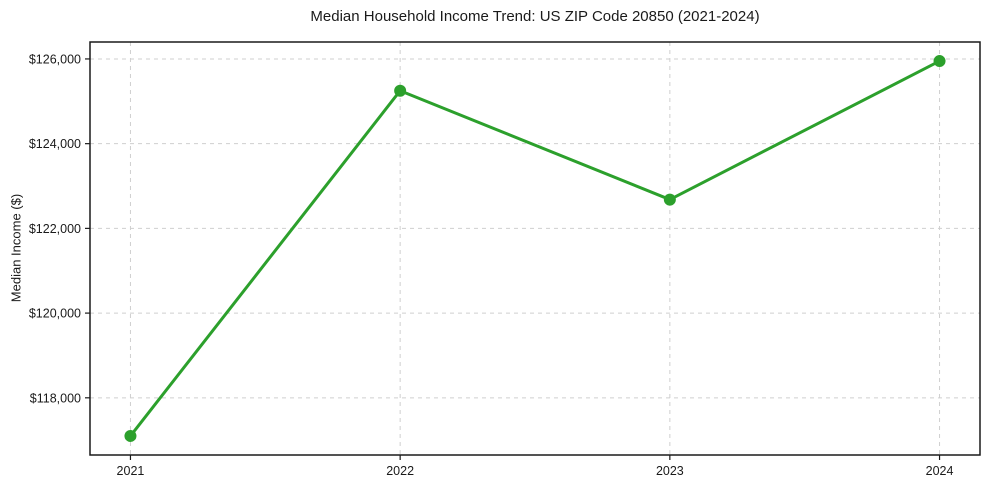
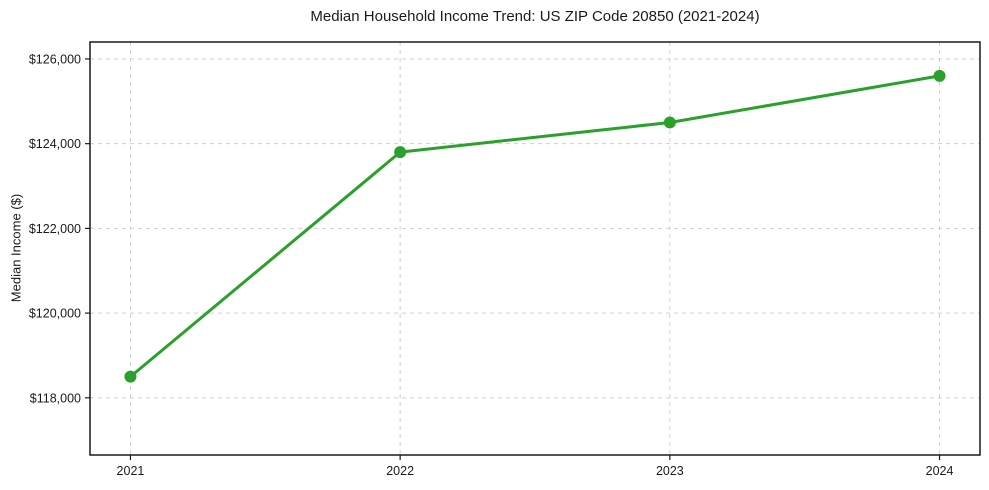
2021: $117100 -> $118500
2022: $125200 -> $123800
2023: $122700 -> $124500
2024: $126000 -> $125600
